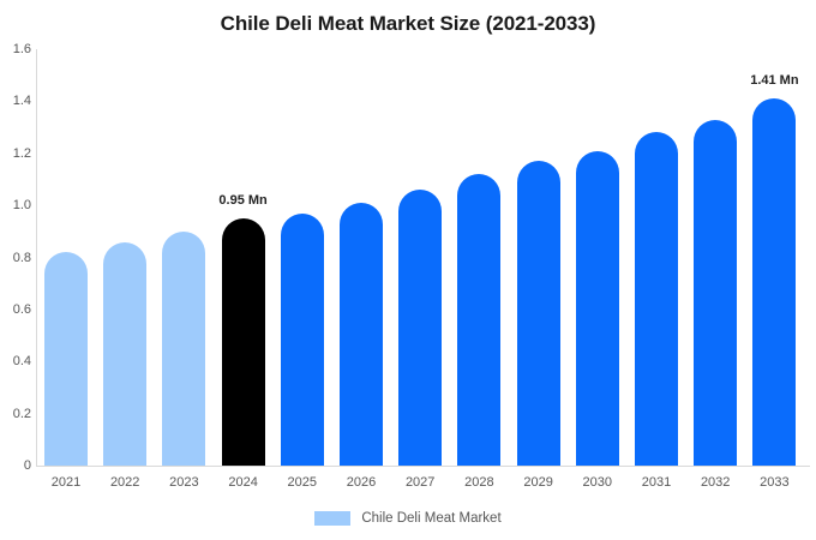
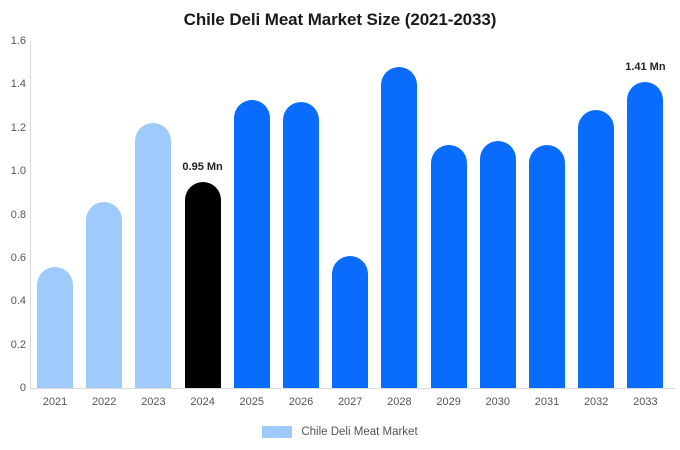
2021: 0.82 -> 0.56
2023: 0.90 -> 1.22
2025: 0.97 -> 1.33
2026: 1.01 -> 1.32
2027: 1.06 -> 0.61
2028: 1.12 -> 1.48
2029: 1.17 -> 1.12
2030: 1.21 -> 1.14
2031: 1.28 -> 1.12
2032: 1.33 -> 1.28
